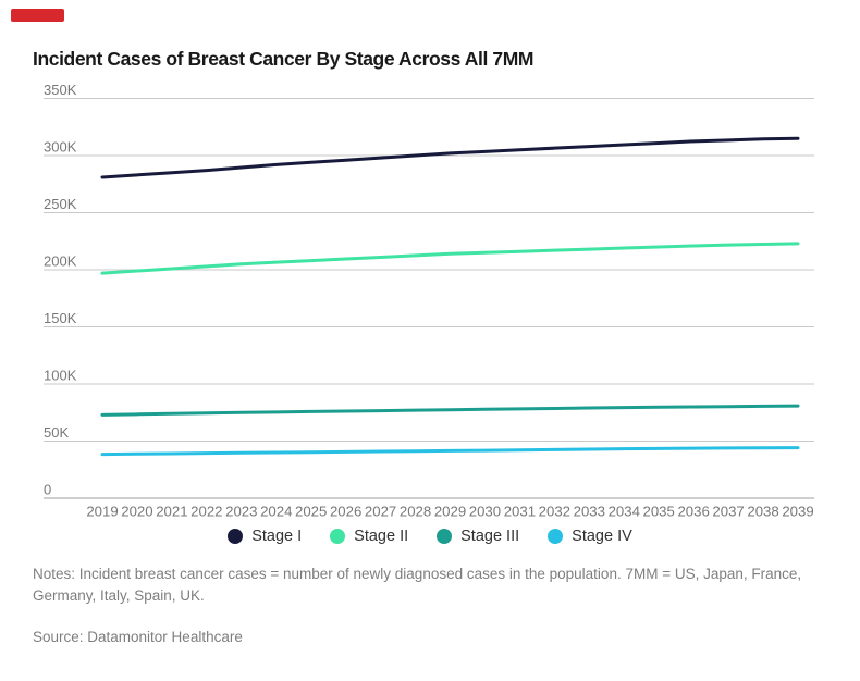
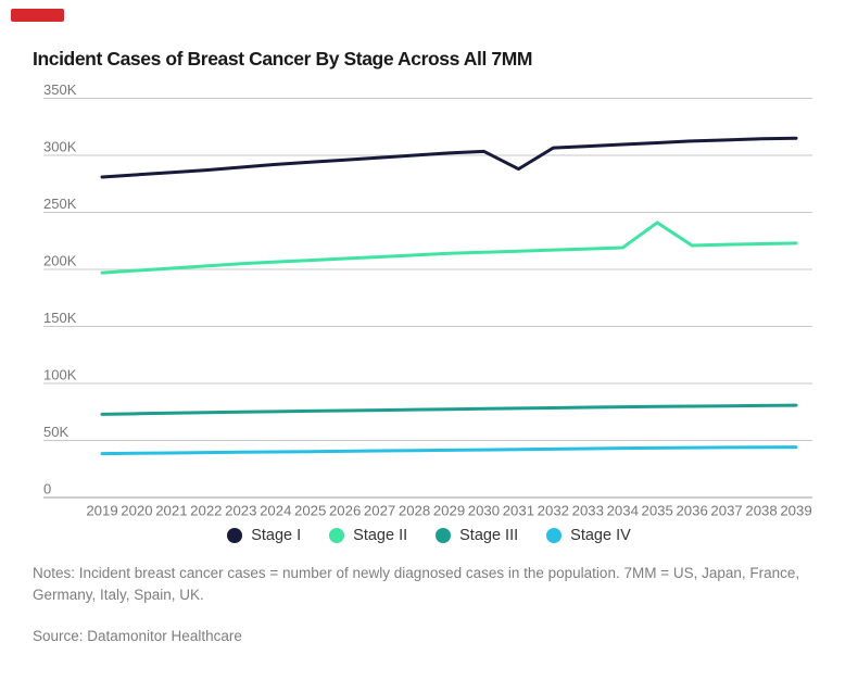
Stage I/2031: 305K -> 288K
Stage II/2035: 220K -> 241K
